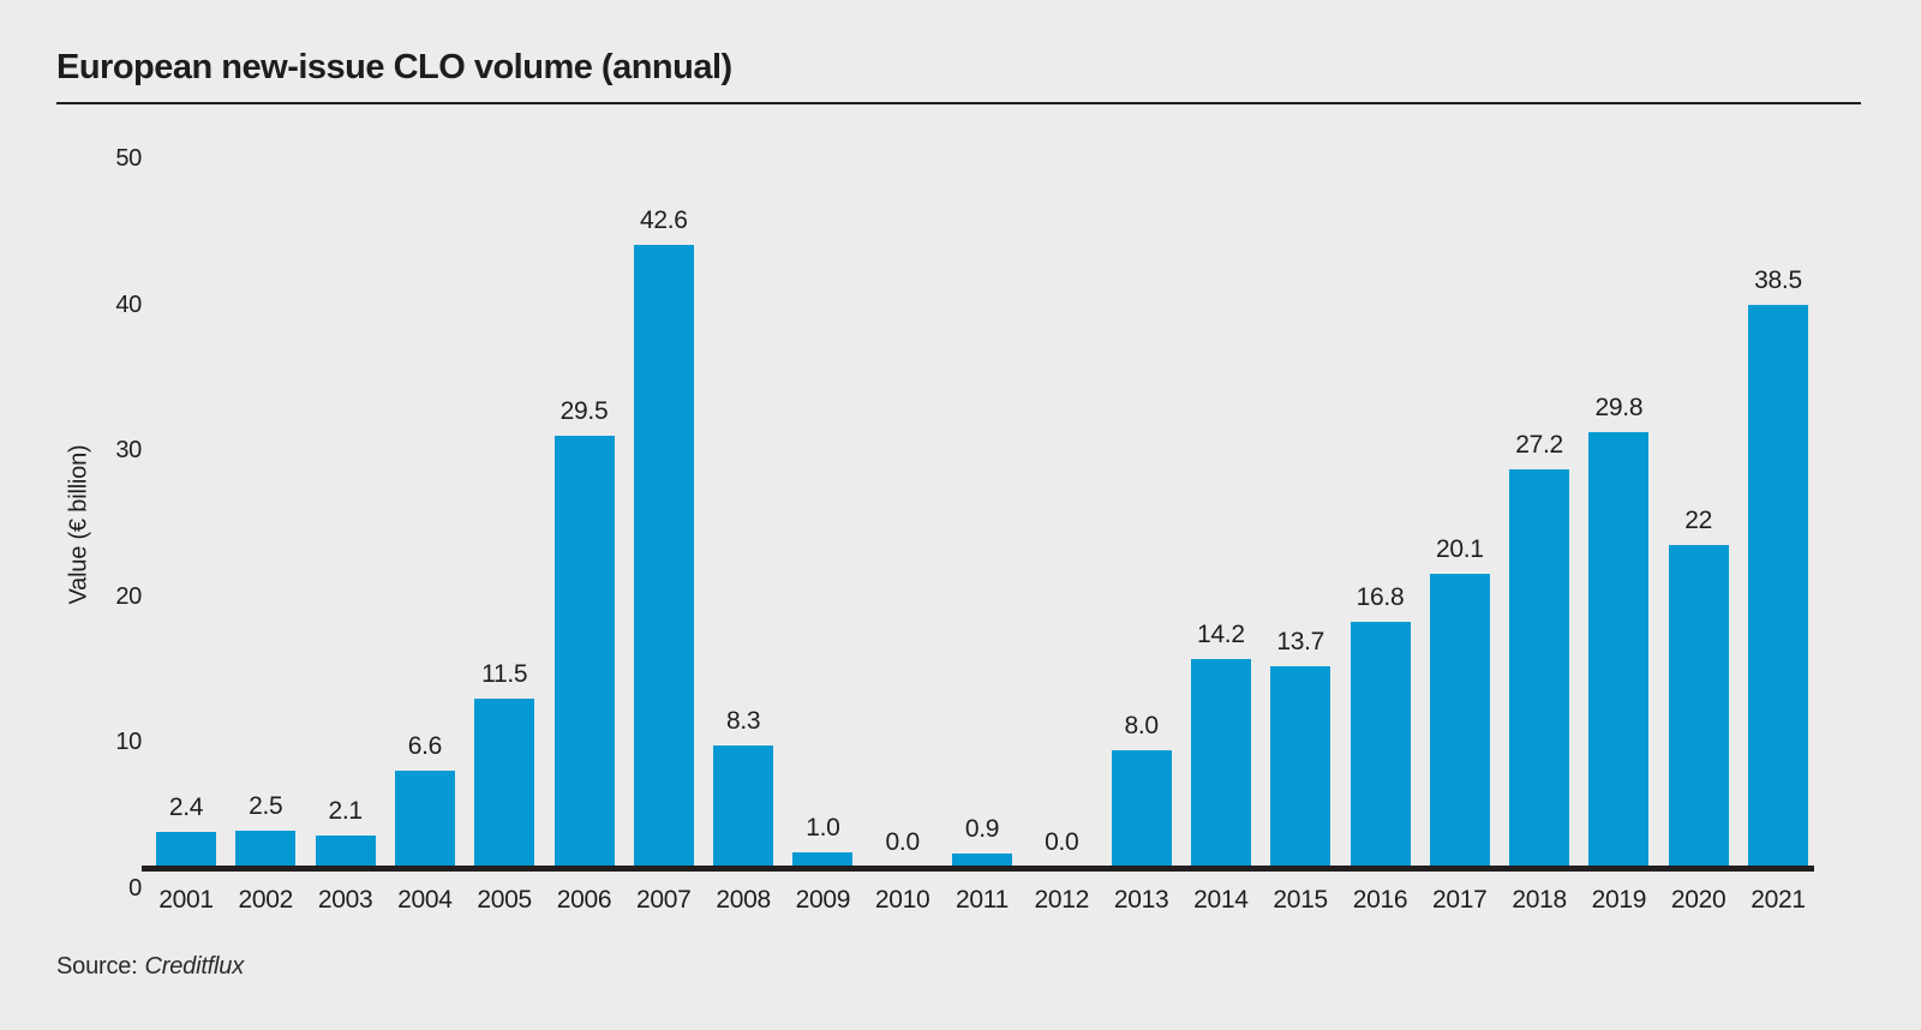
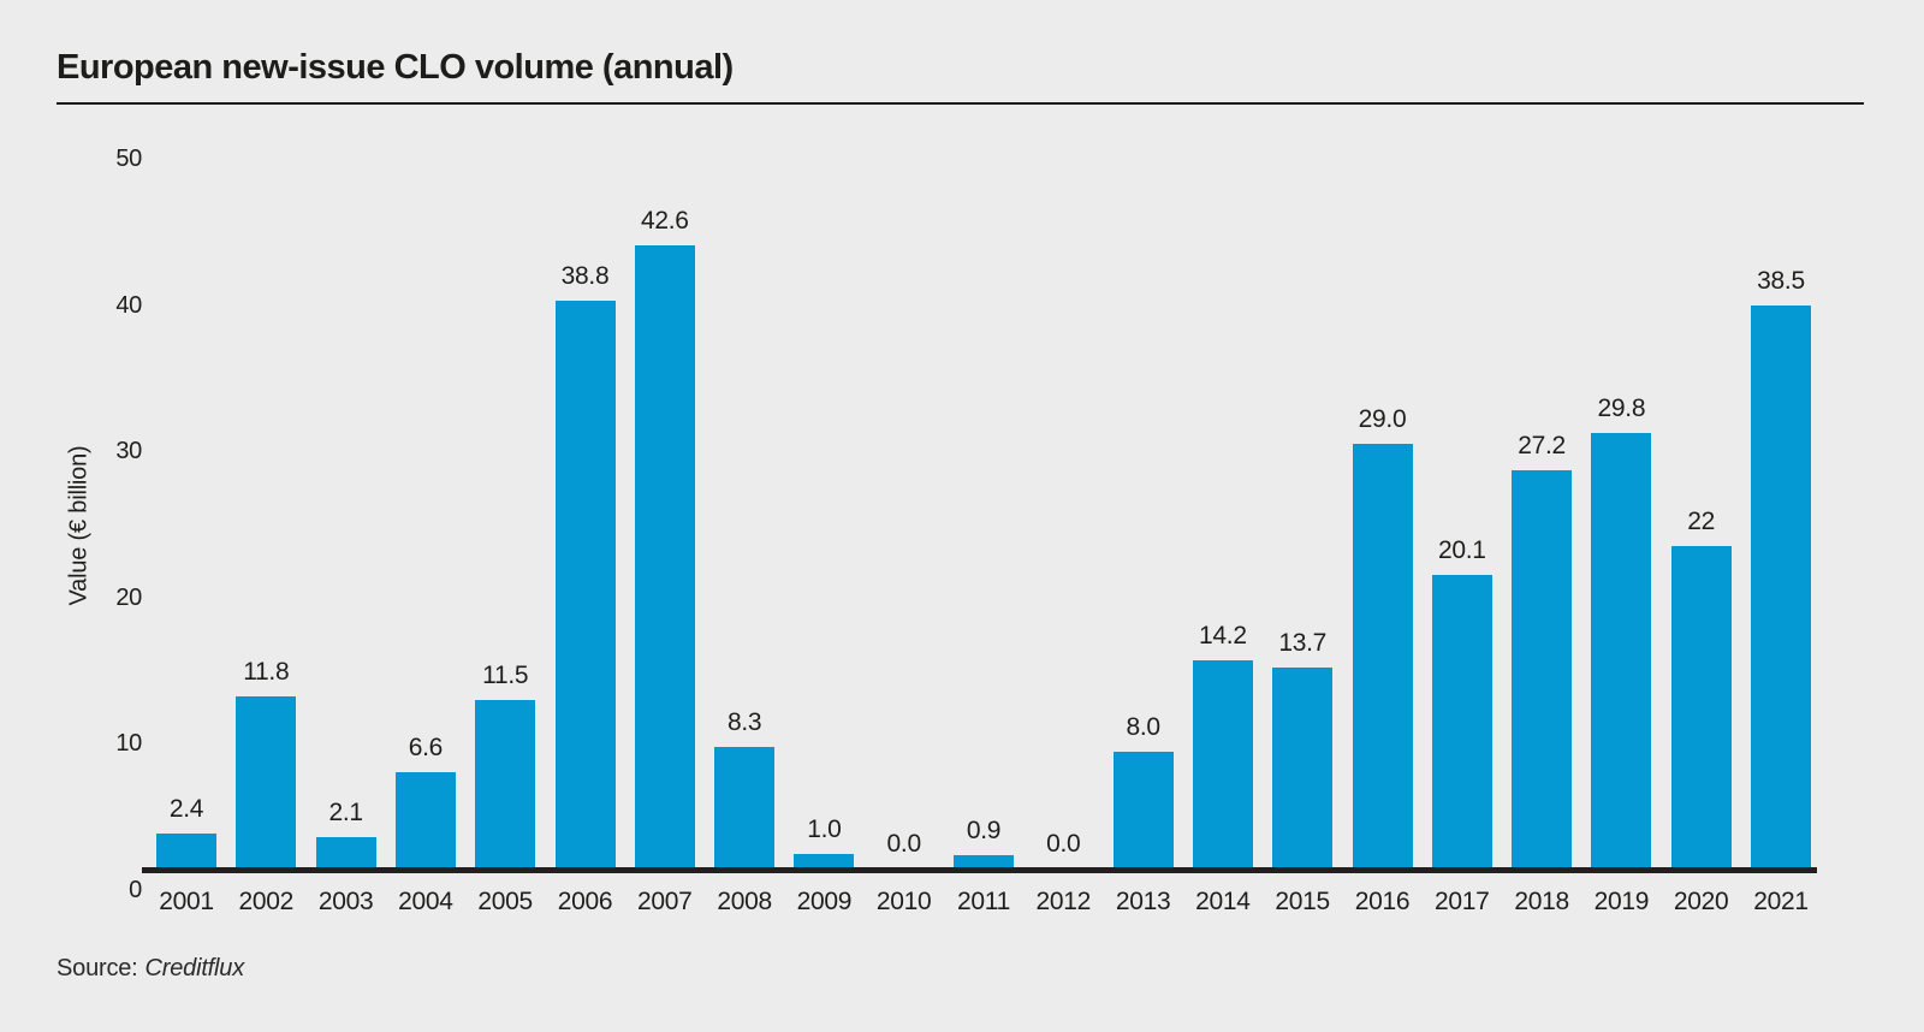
2002: 2.5 -> 11.8
2006: 29.5 -> 38.8
2016: 16.8 -> 29.0
